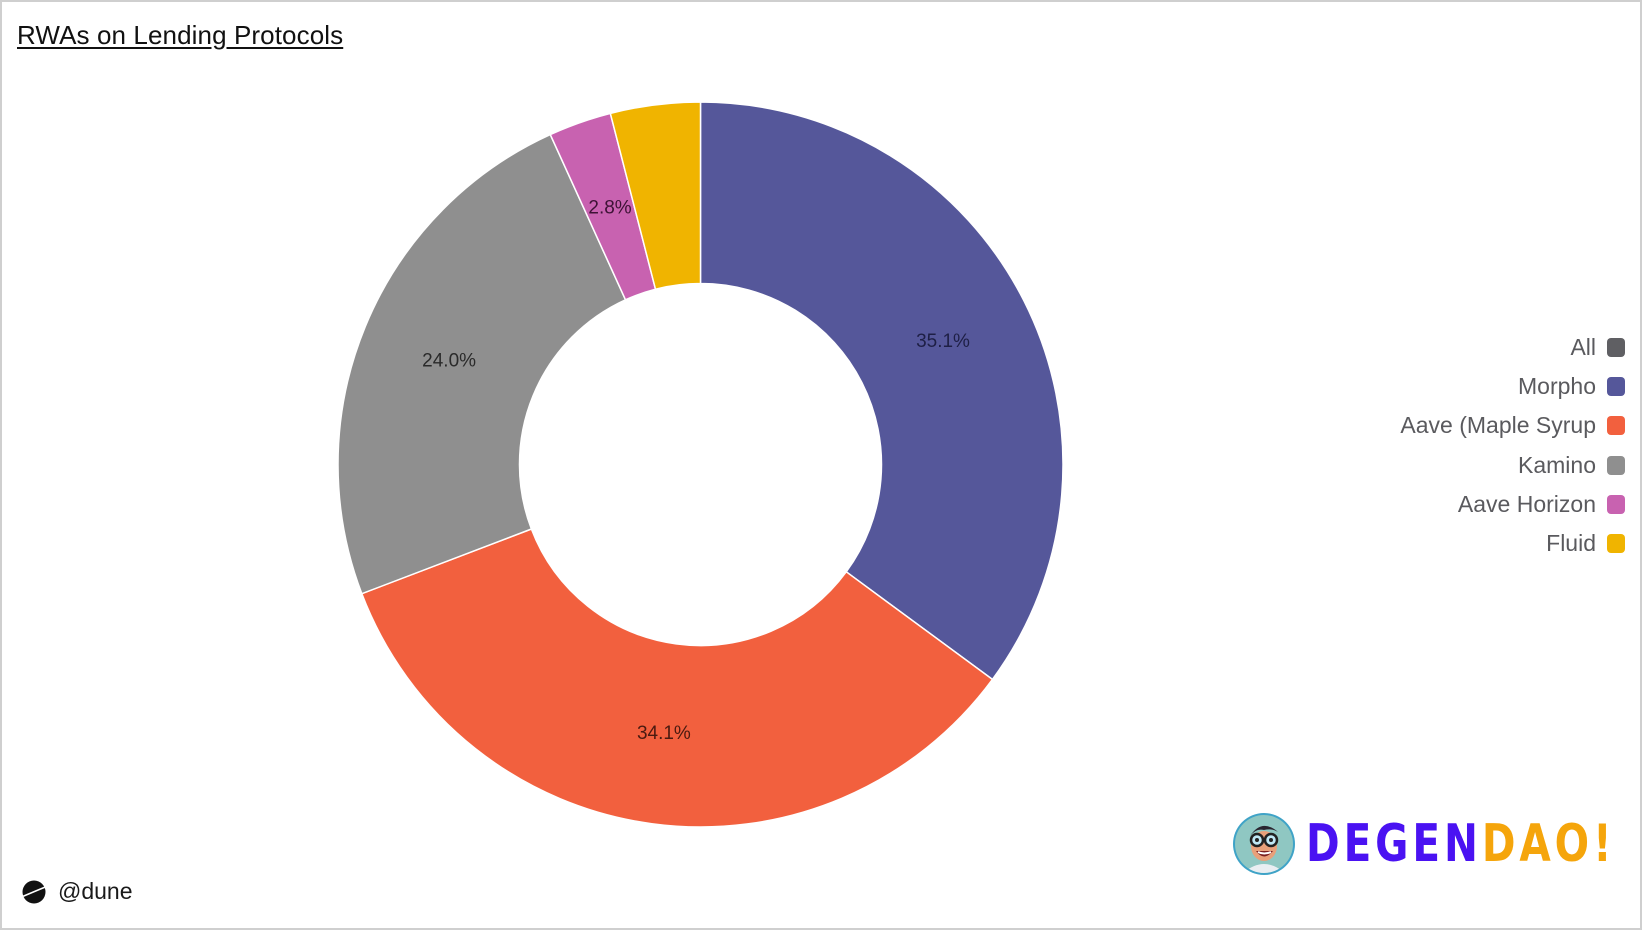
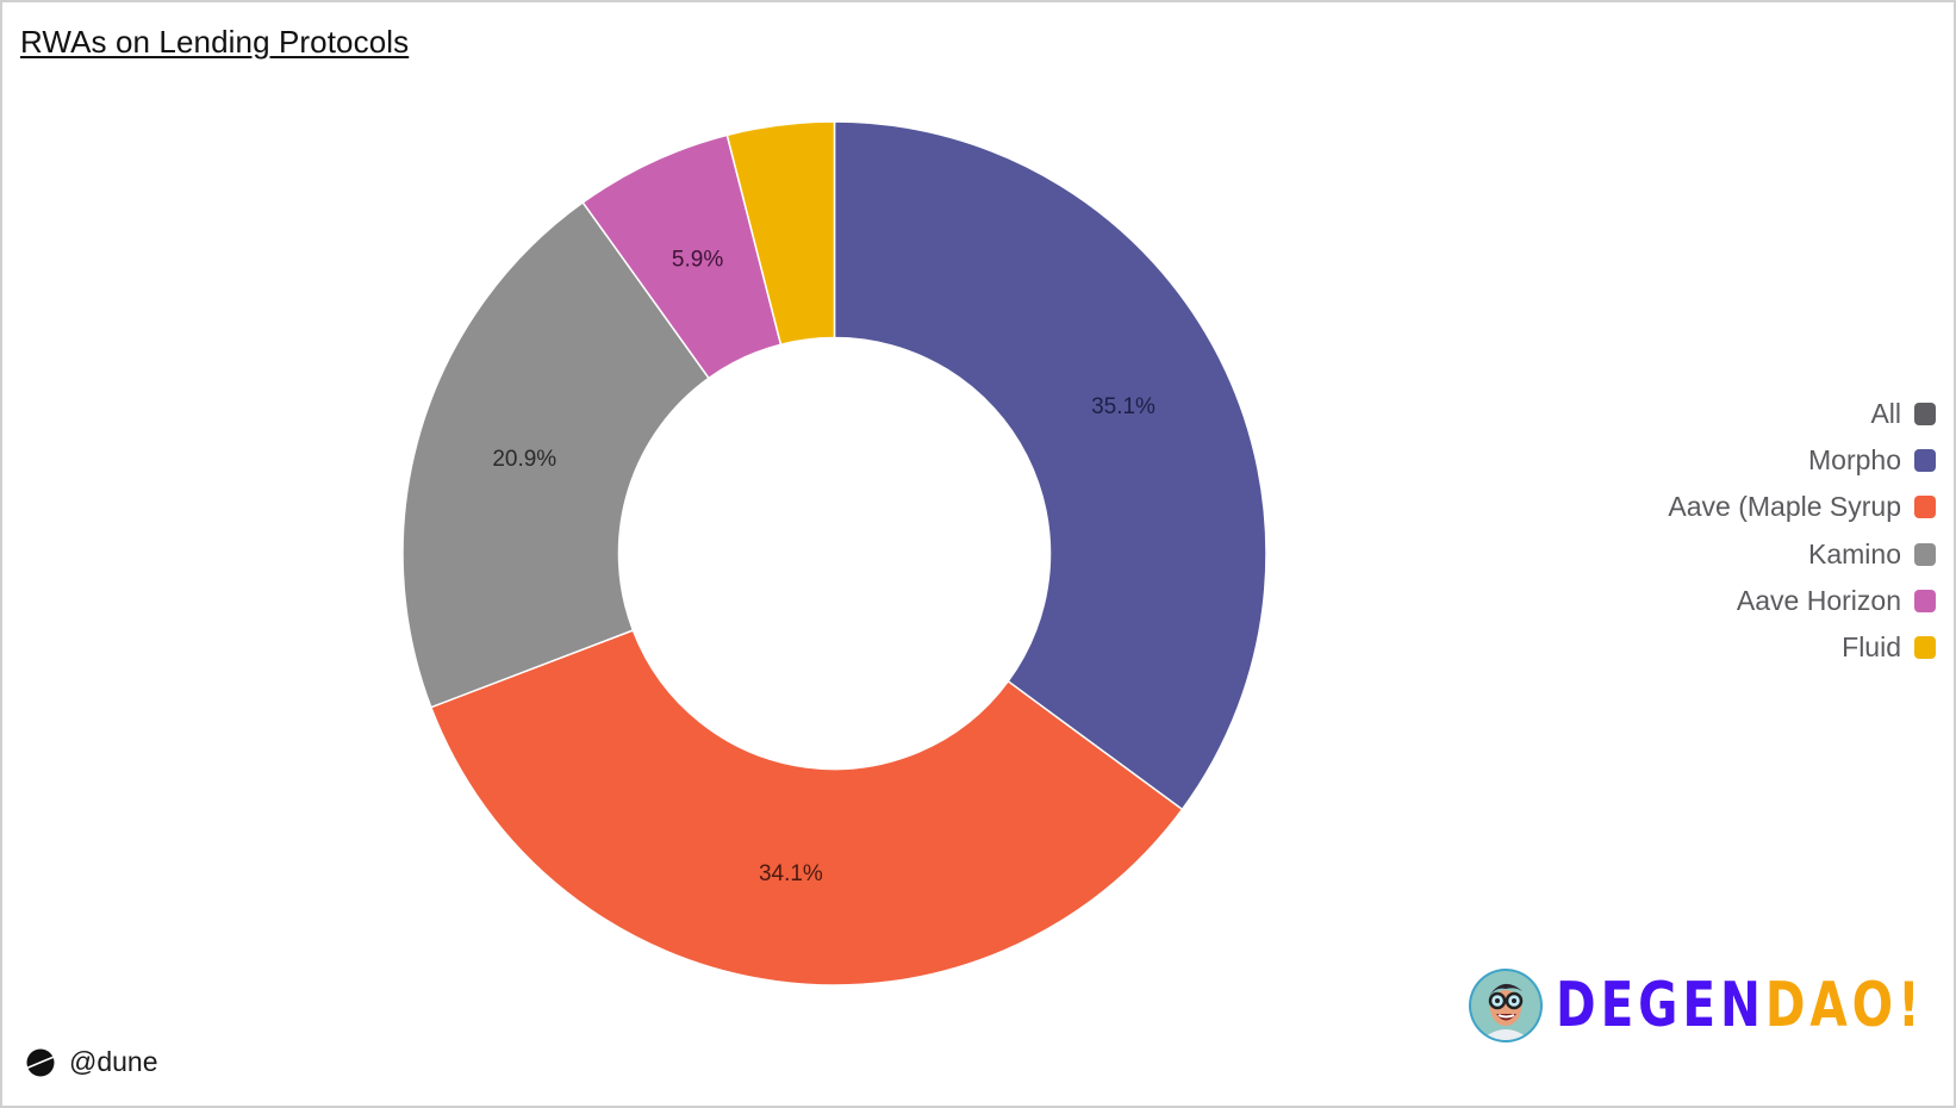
Kamino: 24.0% -> 20.9%
Aave Horizon: 2.8% -> 5.9%
